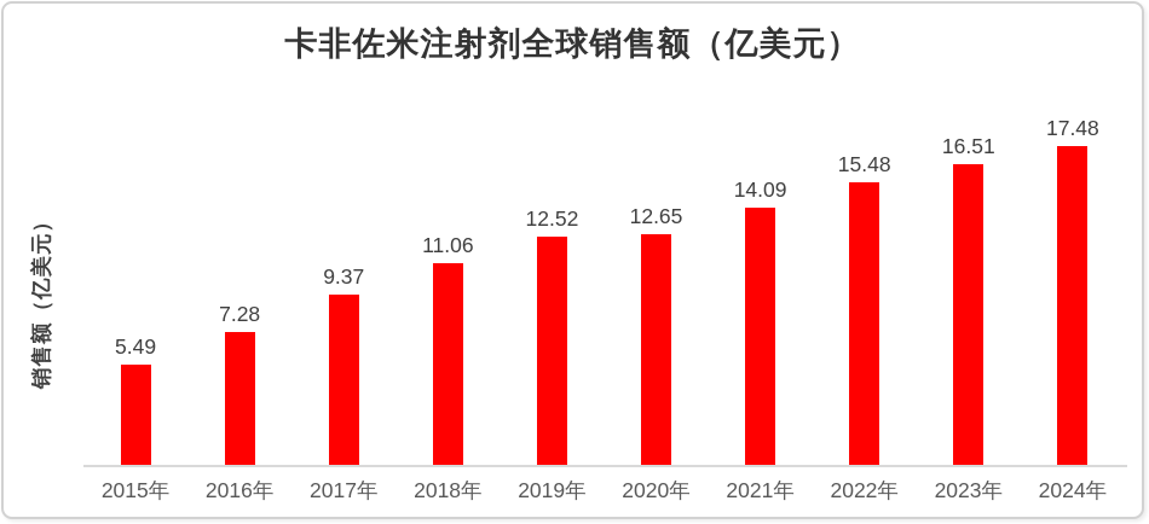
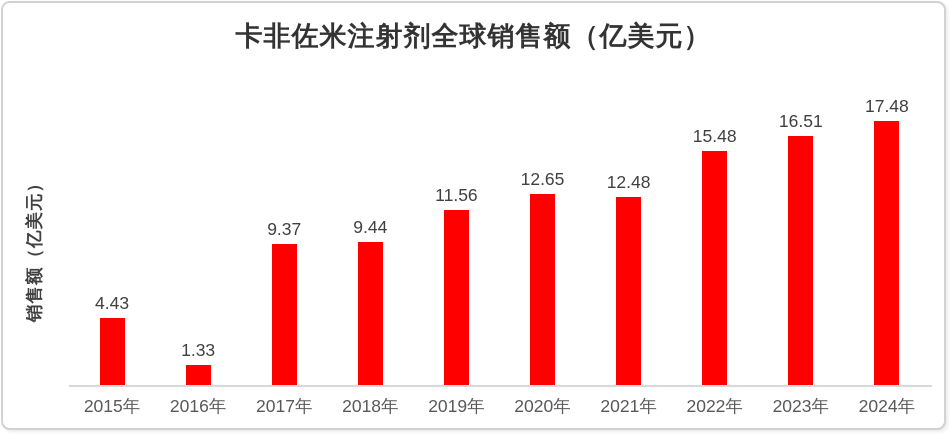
2015年: 5.49 -> 4.43
2016年: 7.28 -> 1.33
2018年: 11.06 -> 9.44
2019年: 12.52 -> 11.56
2021年: 14.09 -> 12.48
